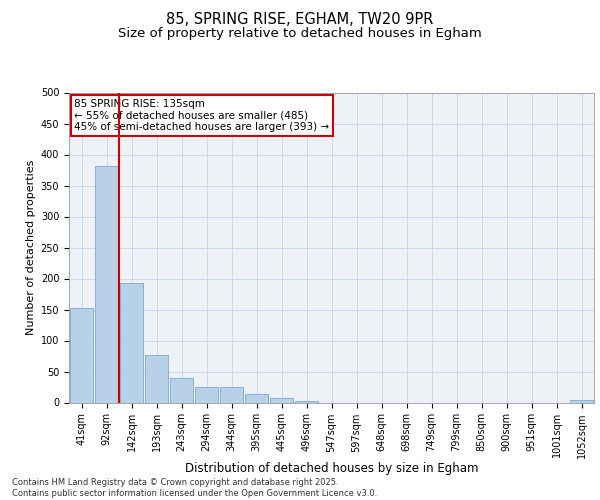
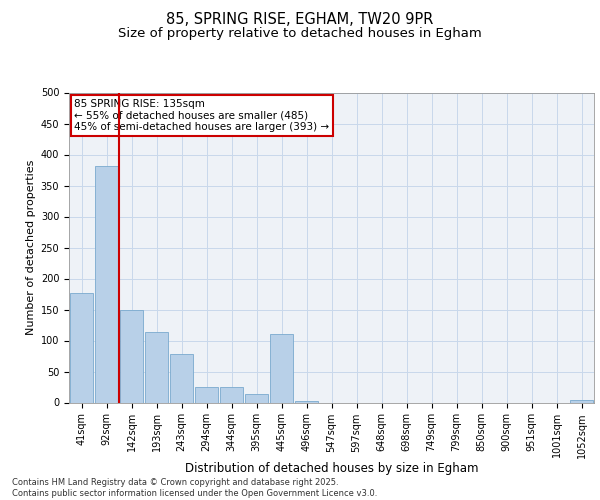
41sqm: 152 -> 176
142sqm: 193 -> 150
193sqm: 76 -> 114
243sqm: 39 -> 78
445sqm: 7 -> 110
